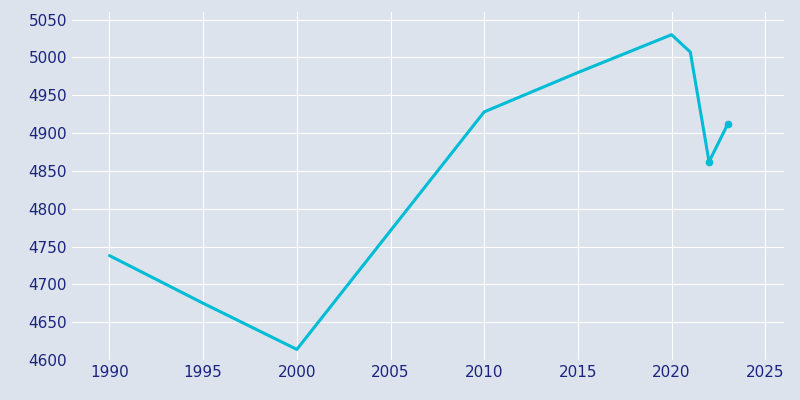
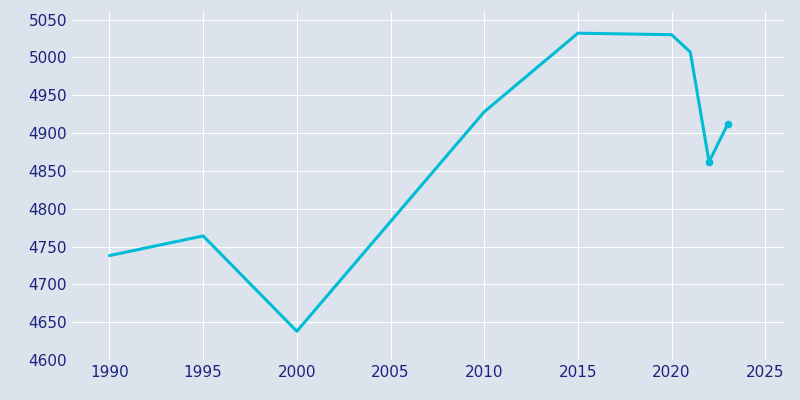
1995: 4675 -> 4764
2000: 4614 -> 4638
2015: 4980 -> 5032
